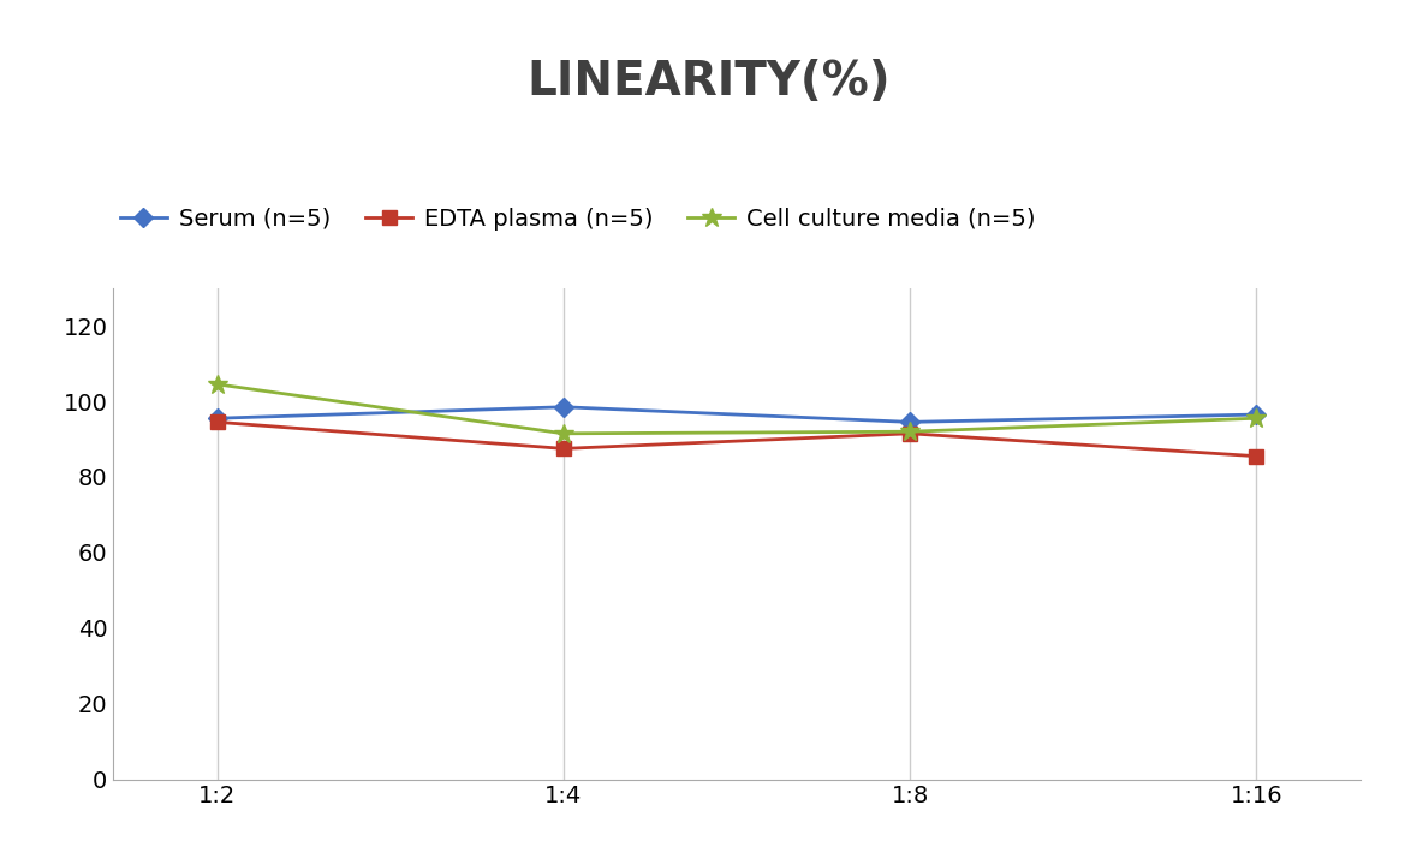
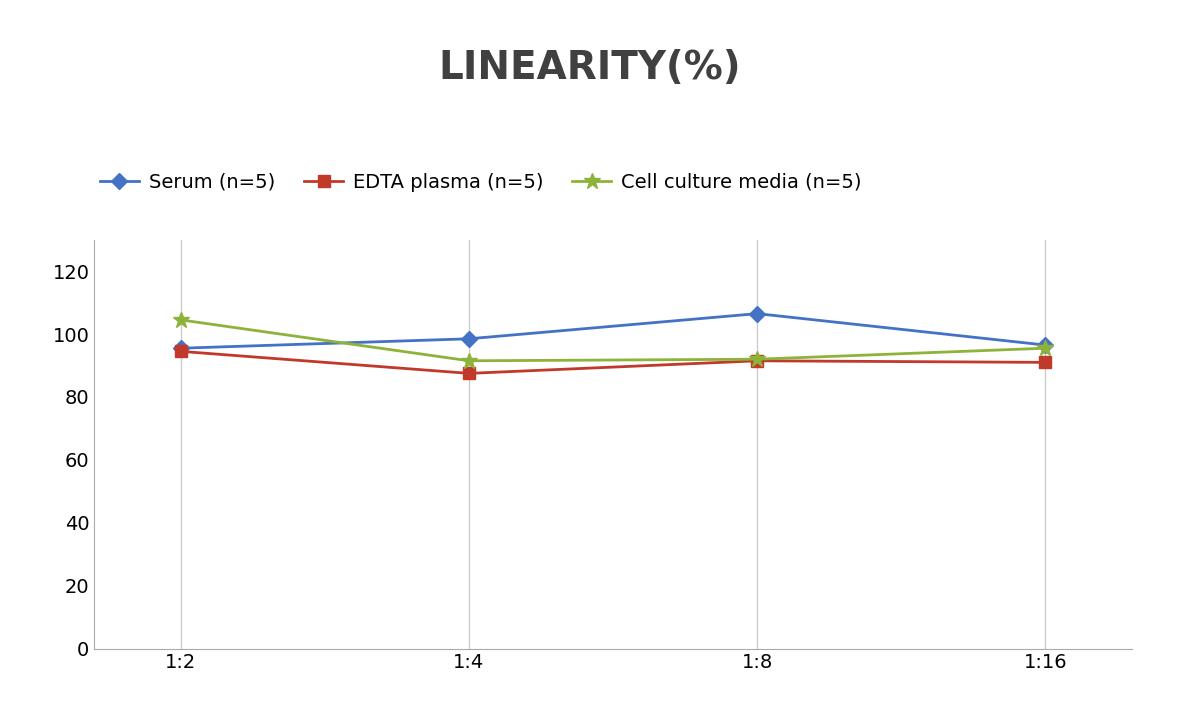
Serum (n=5)/1:8: 94.5 -> 106.5
EDTA plasma (n=5)/1:16: 85.5 -> 91.0
